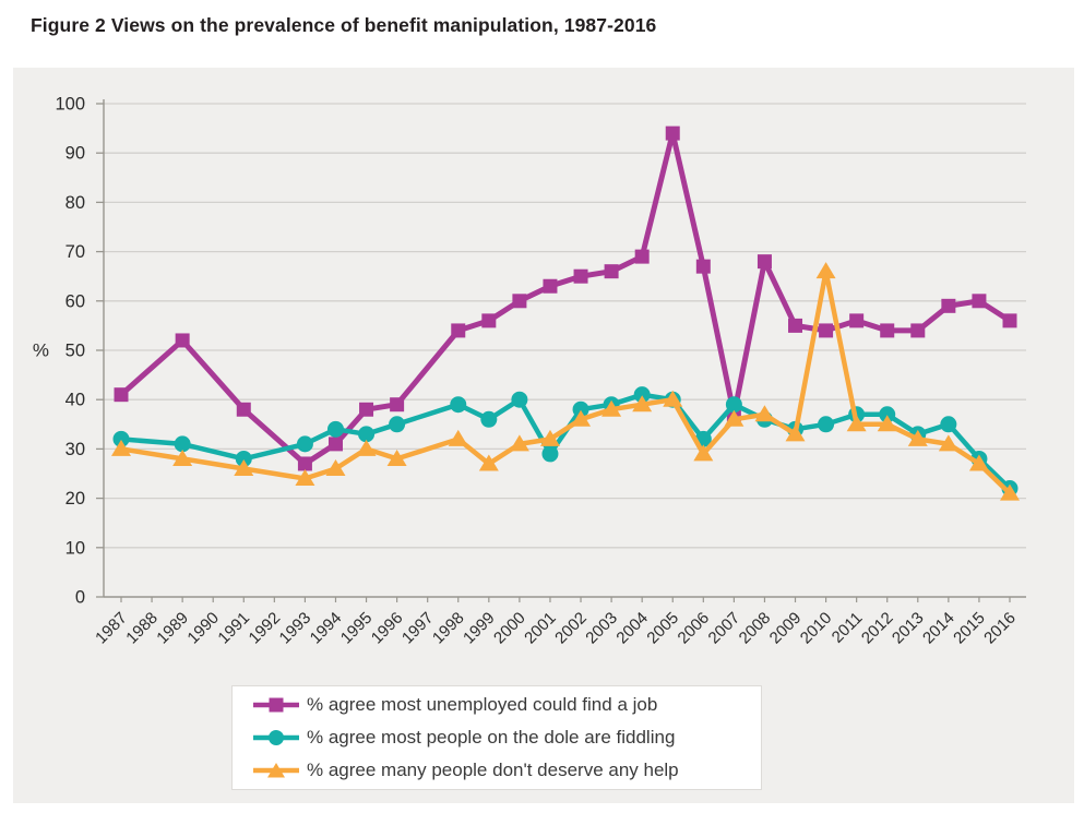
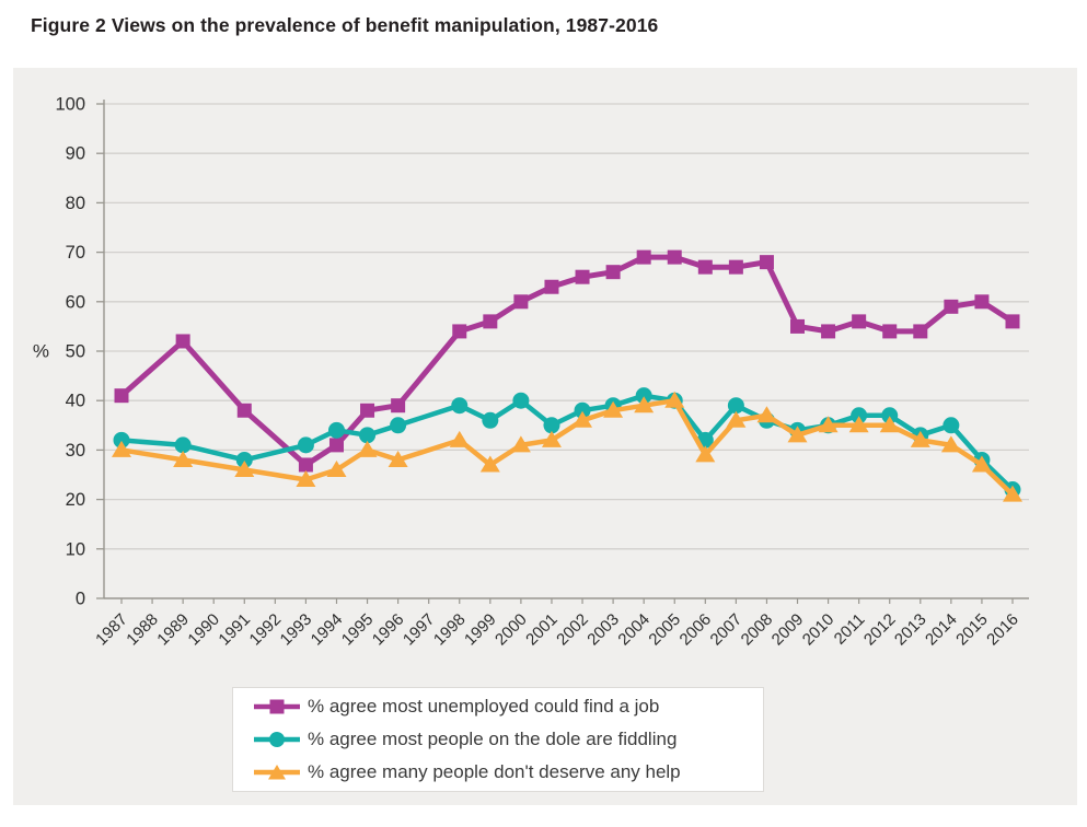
% agree most people on the dole are fiddling/2001: 29 -> 35
% agree most unemployed could find a job/2005: 94 -> 69
% agree most unemployed could find a job/2007: 37 -> 67
% agree many people don't deserve any help/2010: 66 -> 35
